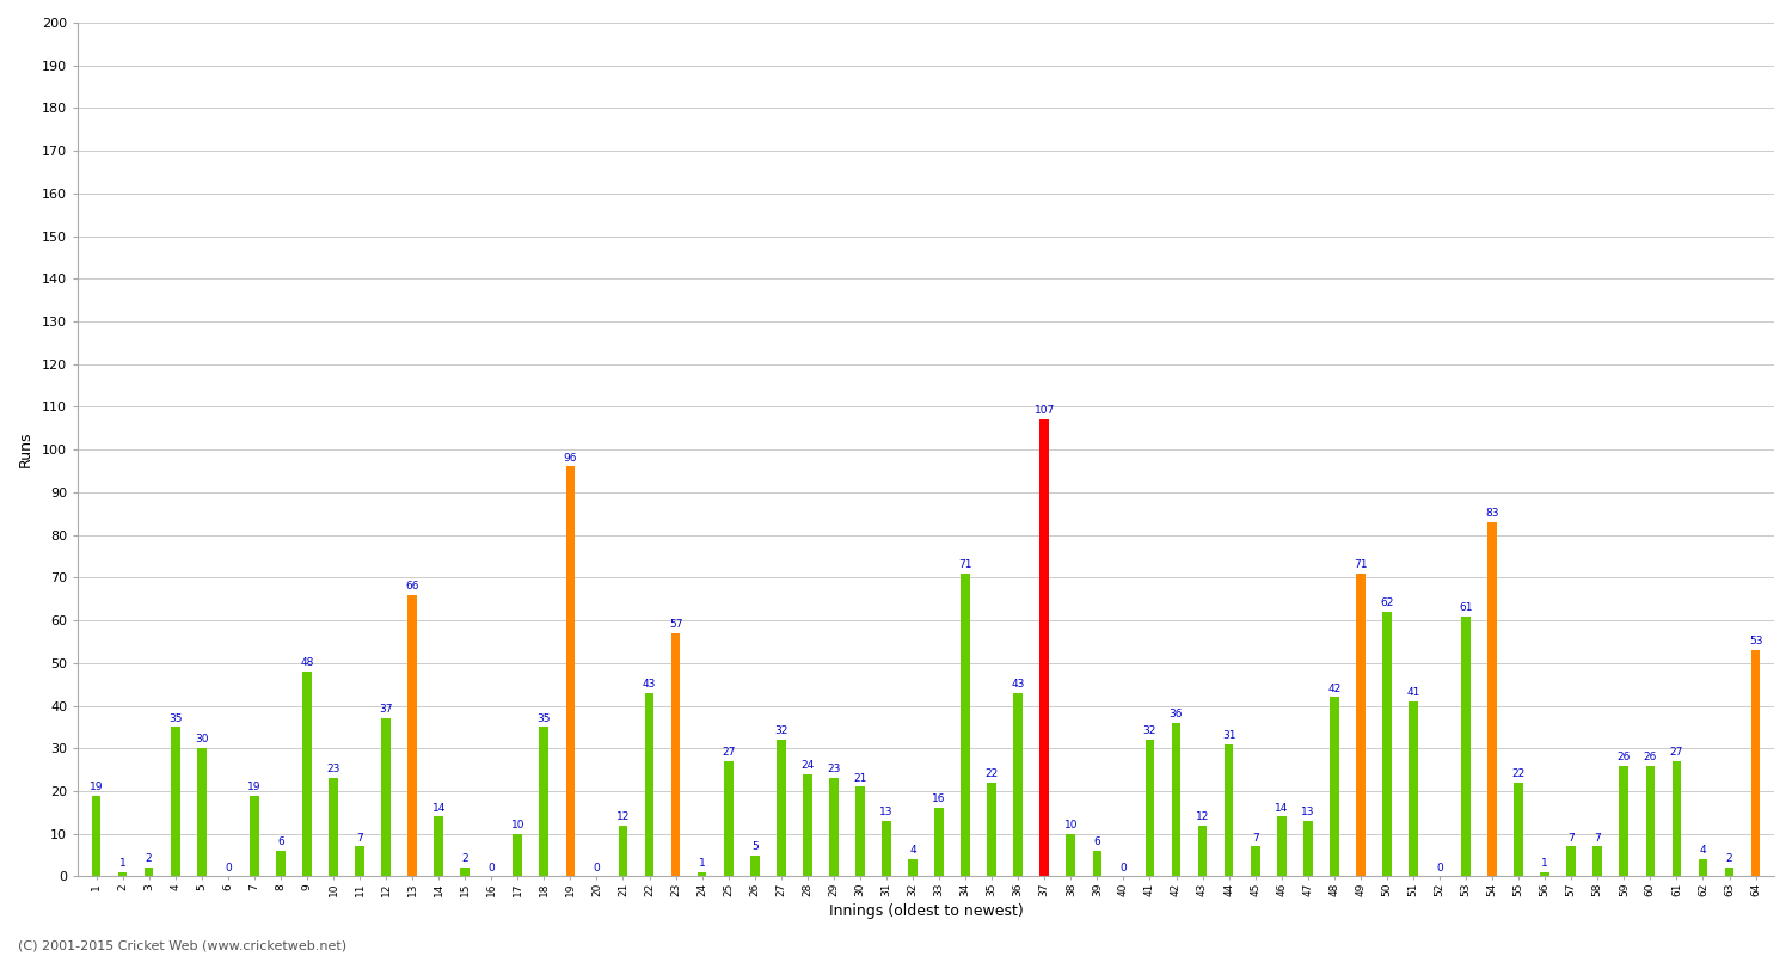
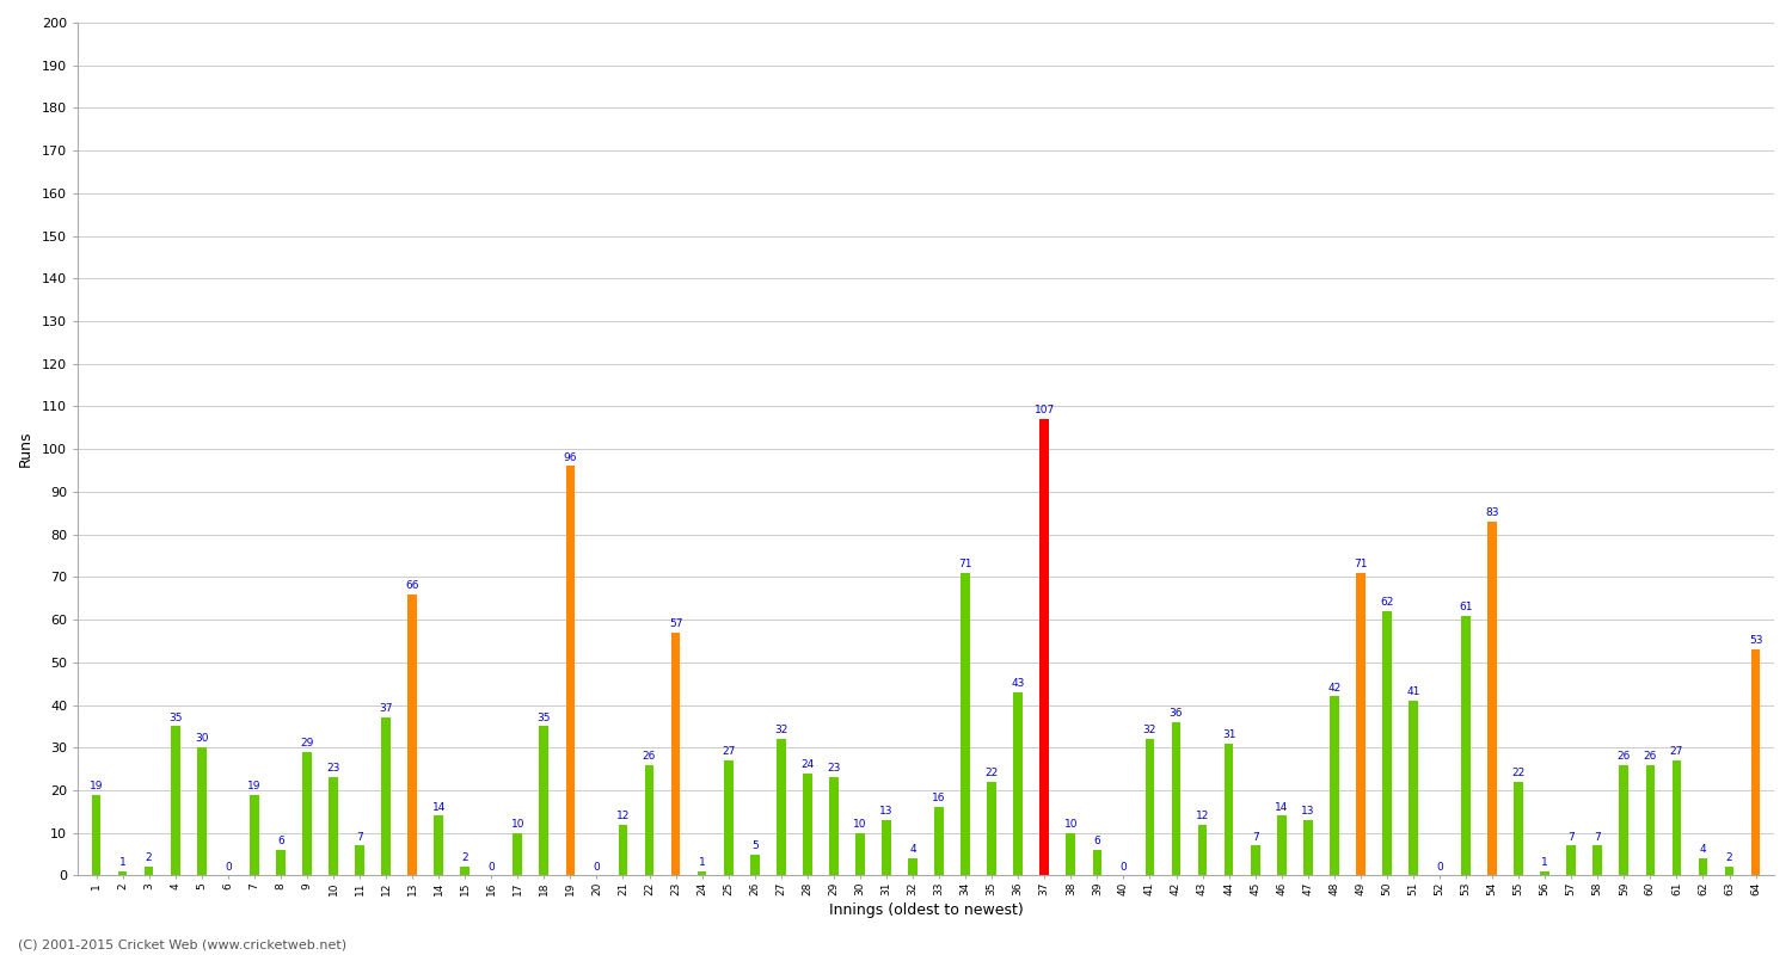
9: 48 -> 29
22: 43 -> 26
30: 21 -> 10
